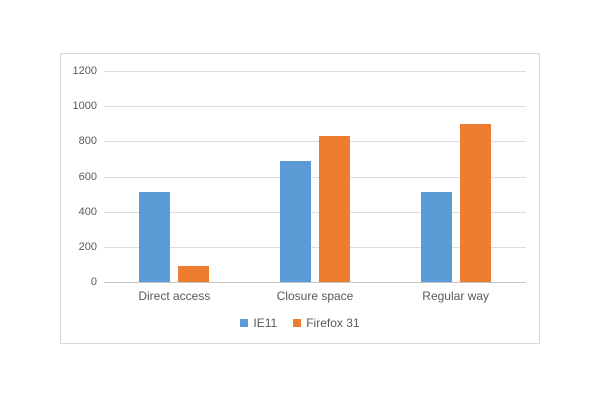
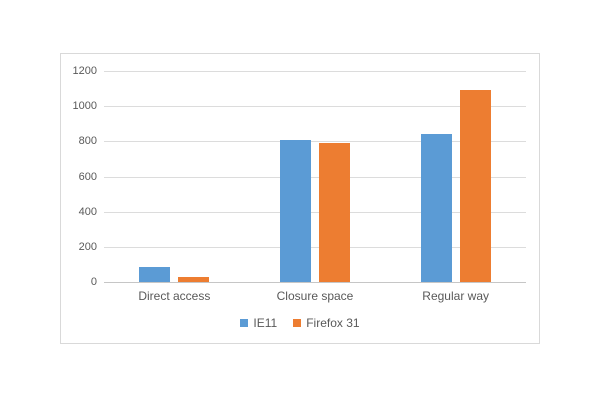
IE11/Direct access: 510 -> 80
Firefox 31/Direct access: 90 -> 30
IE11/Closure space: 690 -> 800
Firefox 31/Closure space: 830 -> 790
IE11/Regular way: 510 -> 840
Firefox 31/Regular way: 900 -> 1090
